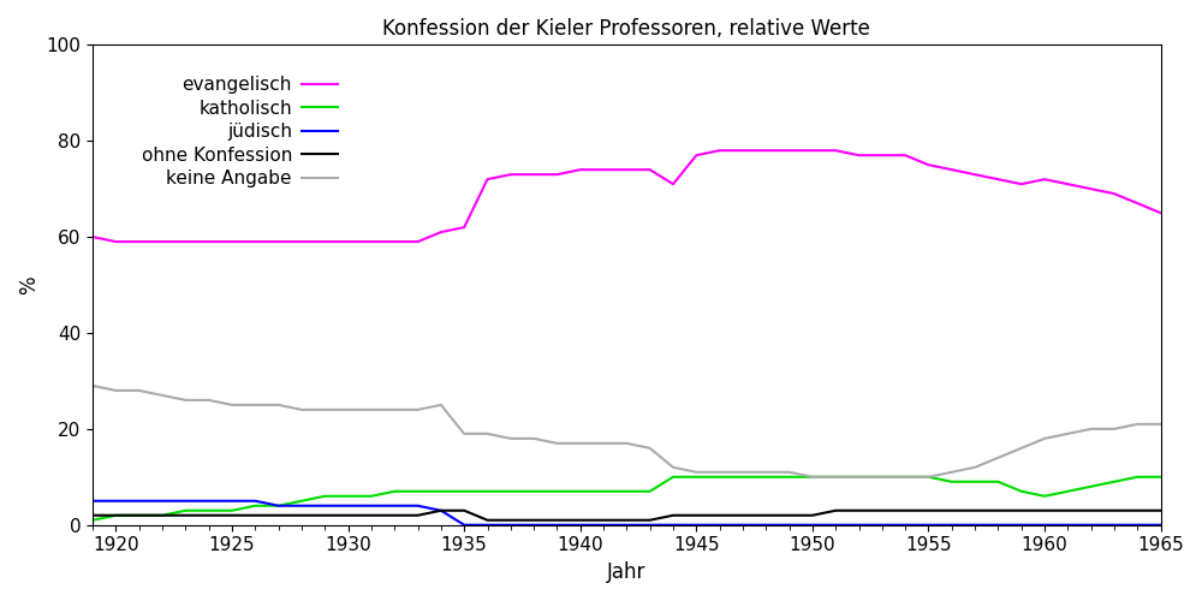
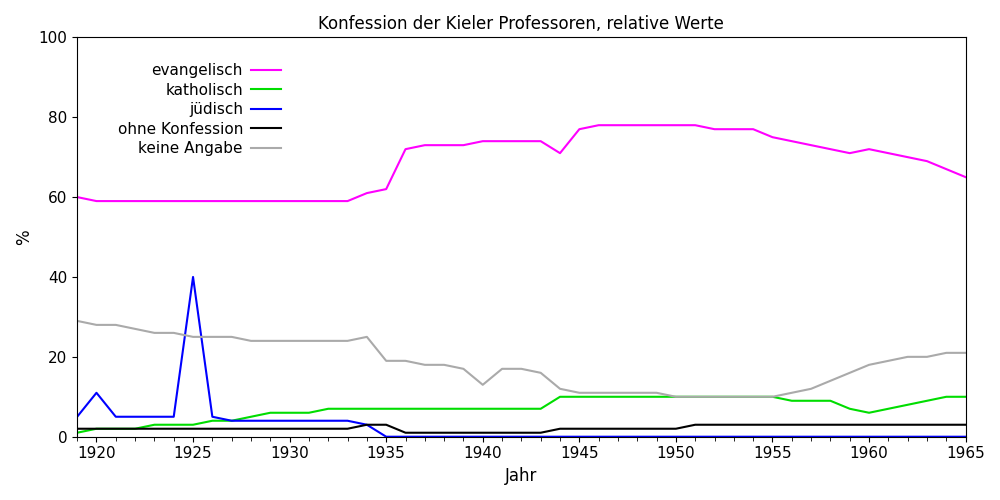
jüdisch/1920: 5 -> 11
jüdisch/1925: 5 -> 40
keine Angabe/1940: 17 -> 13
